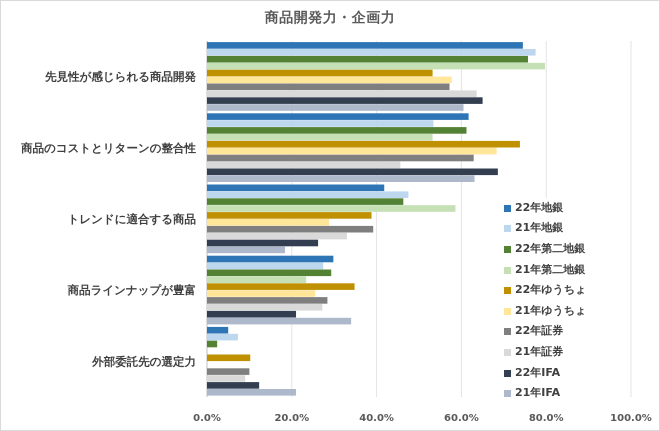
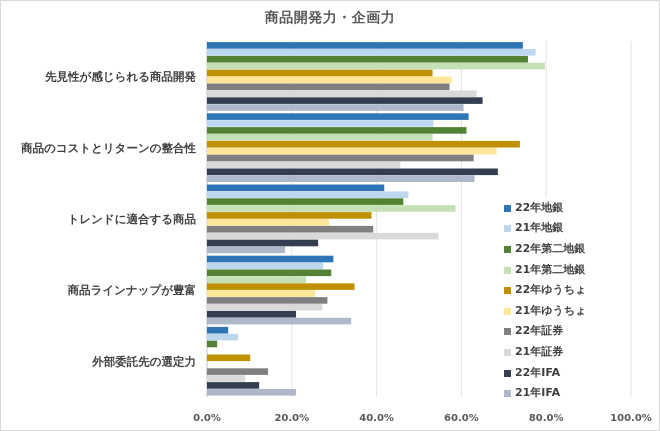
21年証券/トレンドに適合する商品: 33% -> 55%
22年証券/外部委託先の選定力: 10% -> 14%
